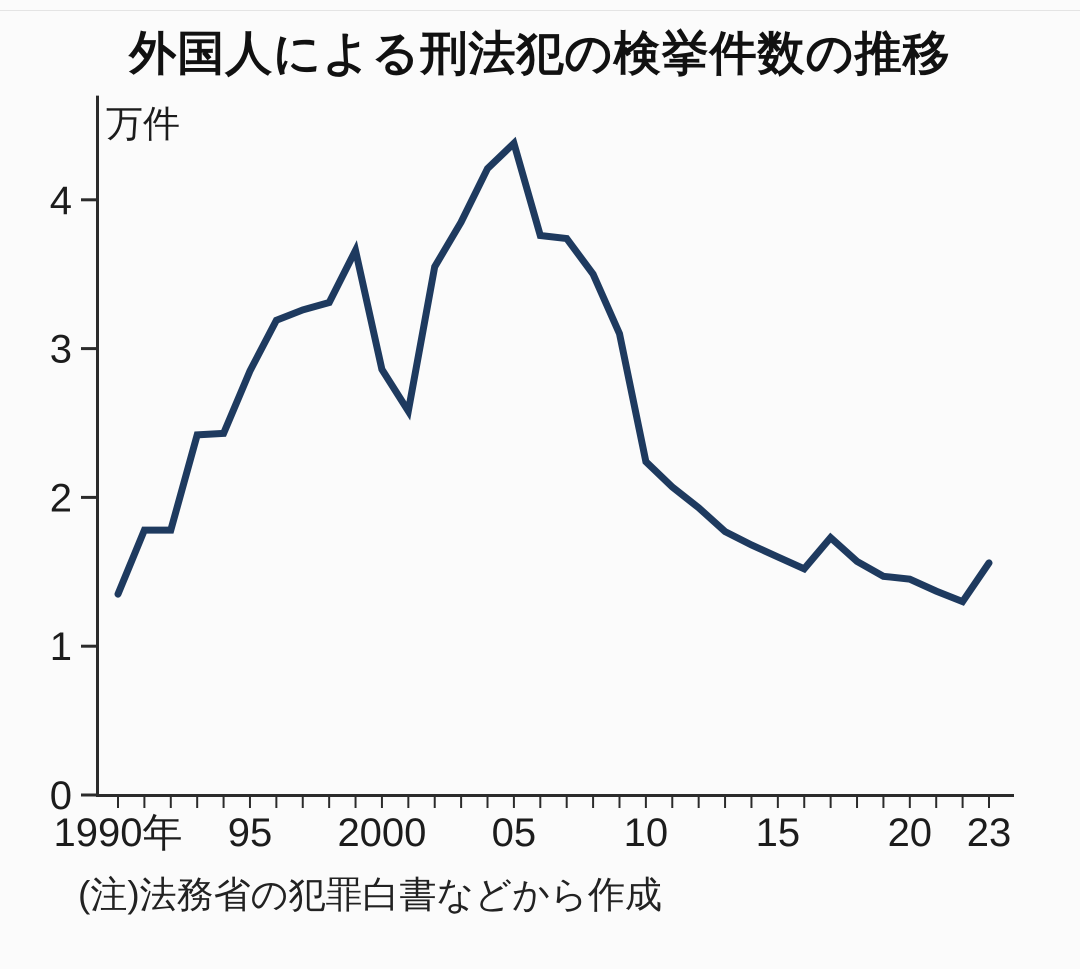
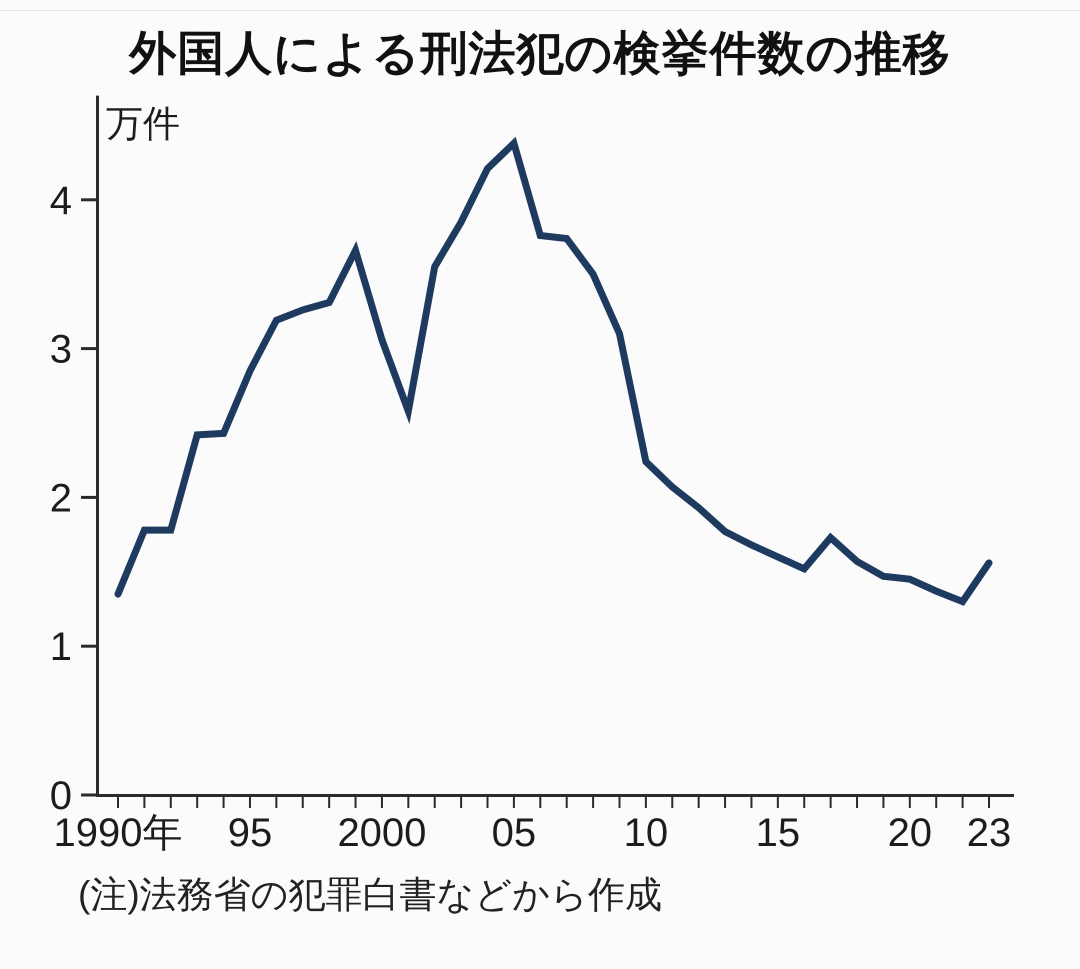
2000: 2.86 -> 3.06
